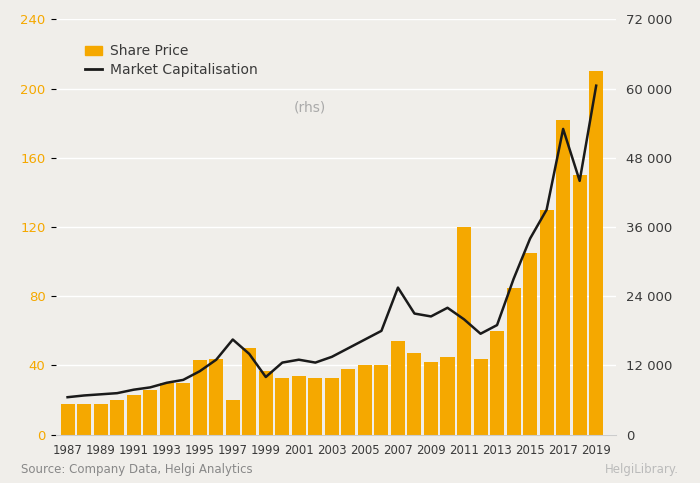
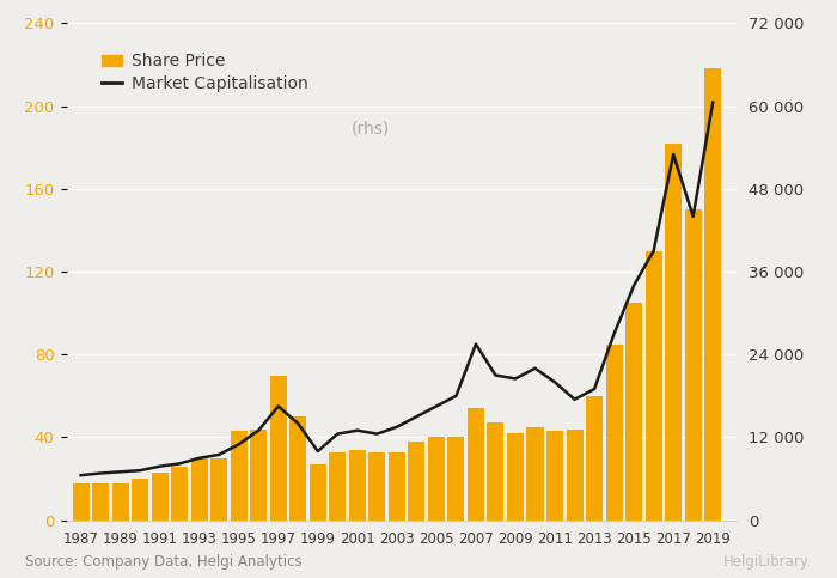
Share Price/1997: 20 -> 70
Share Price/1999: 37 -> 27
Share Price/2011: 120 -> 43
Share Price/2019: 210 -> 218
